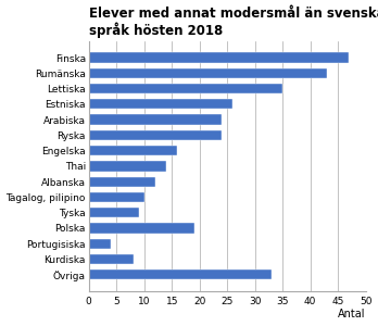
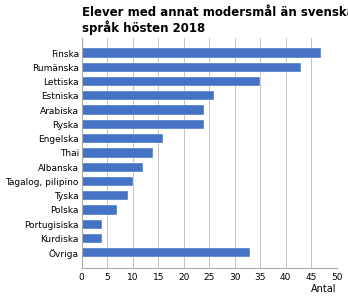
Polska: 19 -> 7
Kurdiska: 8 -> 4
